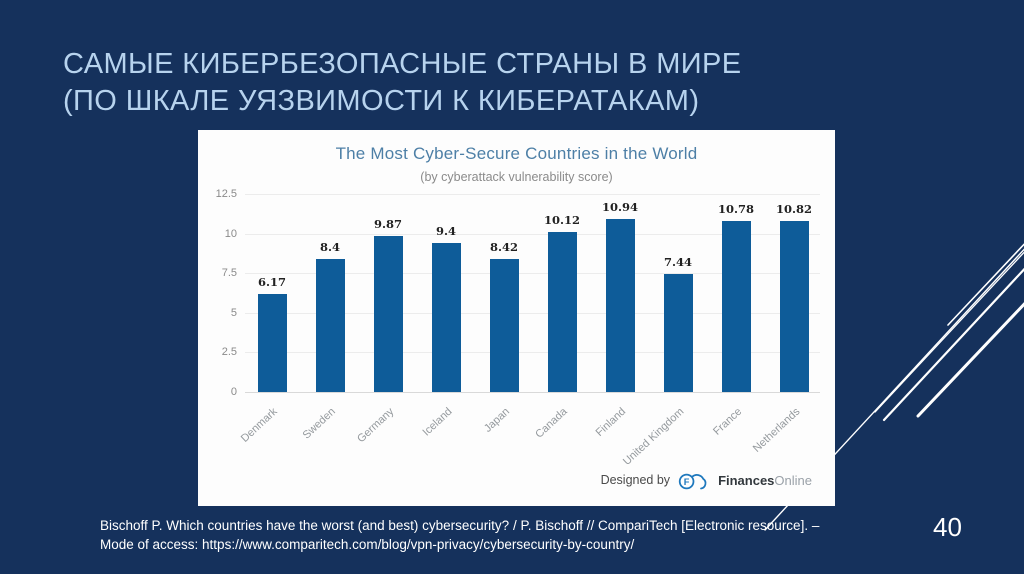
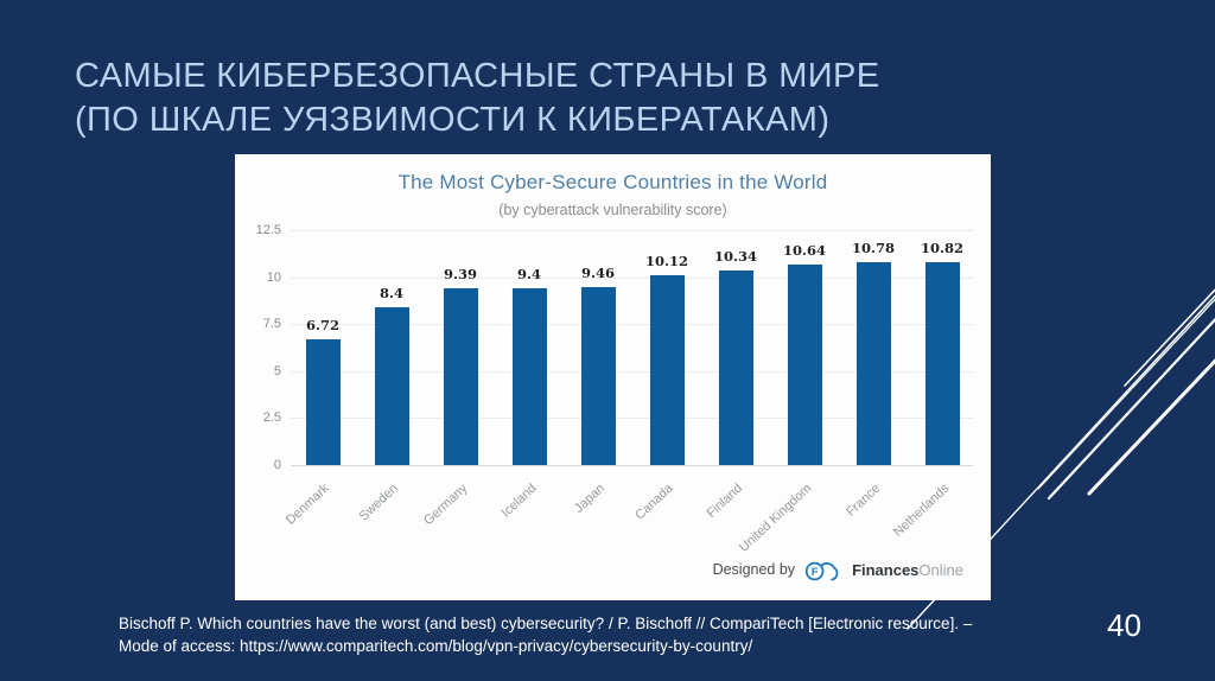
Denmark: 6.17 -> 6.72
Germany: 9.87 -> 9.39
Japan: 8.42 -> 9.46
Finland: 10.94 -> 10.34
United Kingdom: 7.44 -> 10.64
